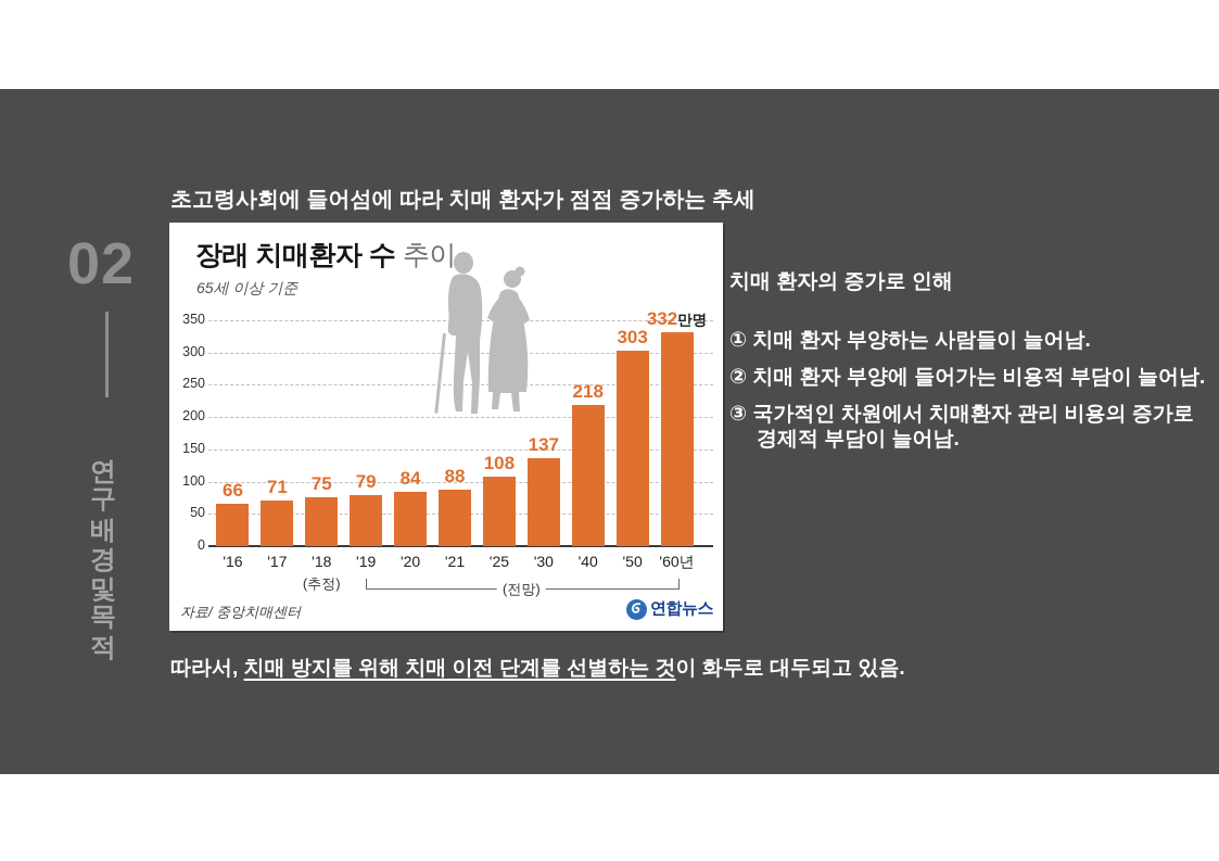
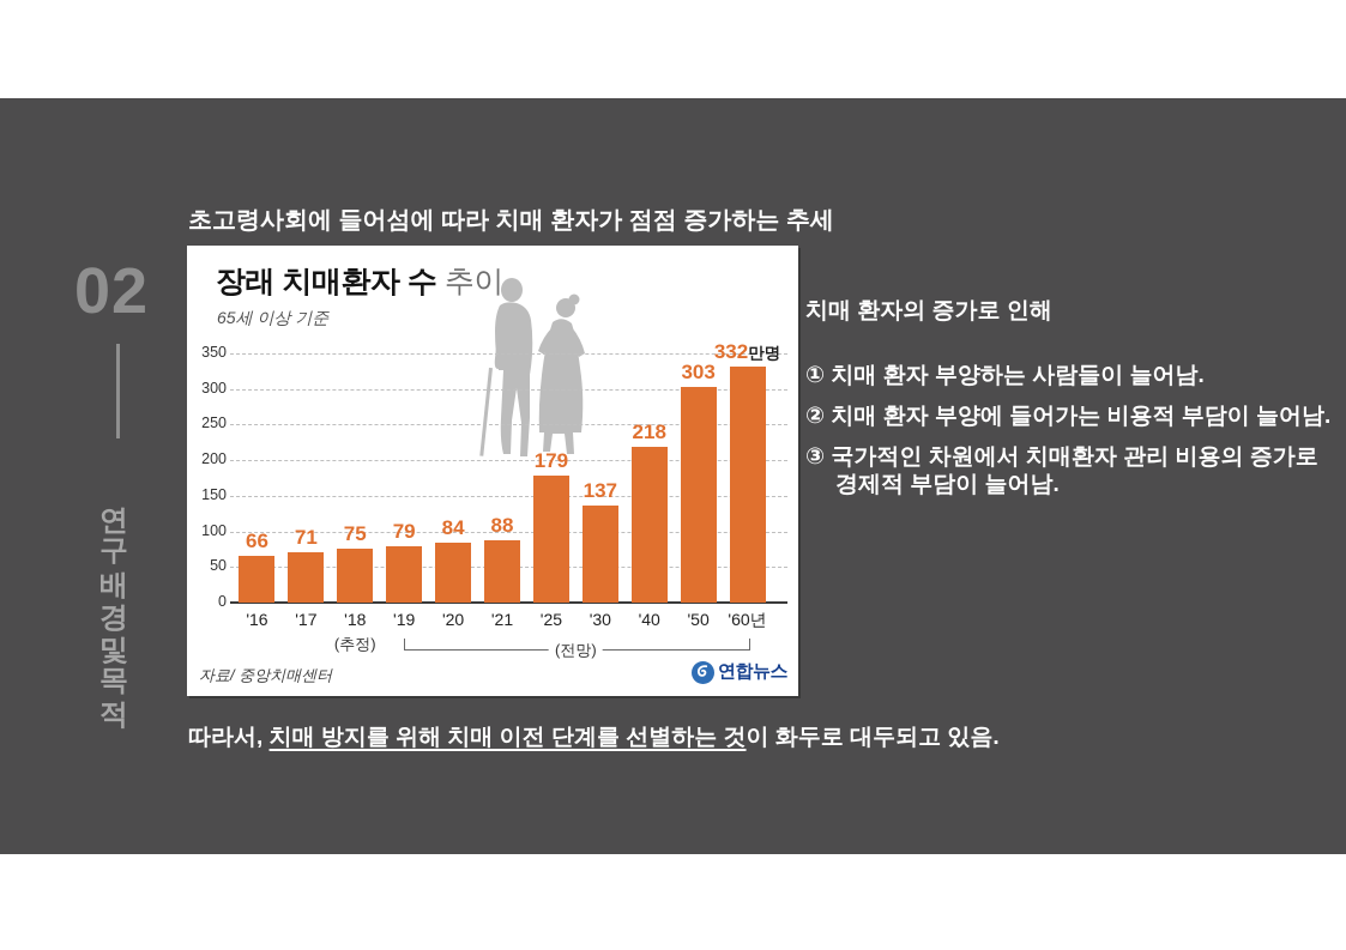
'25: 108 -> 179
